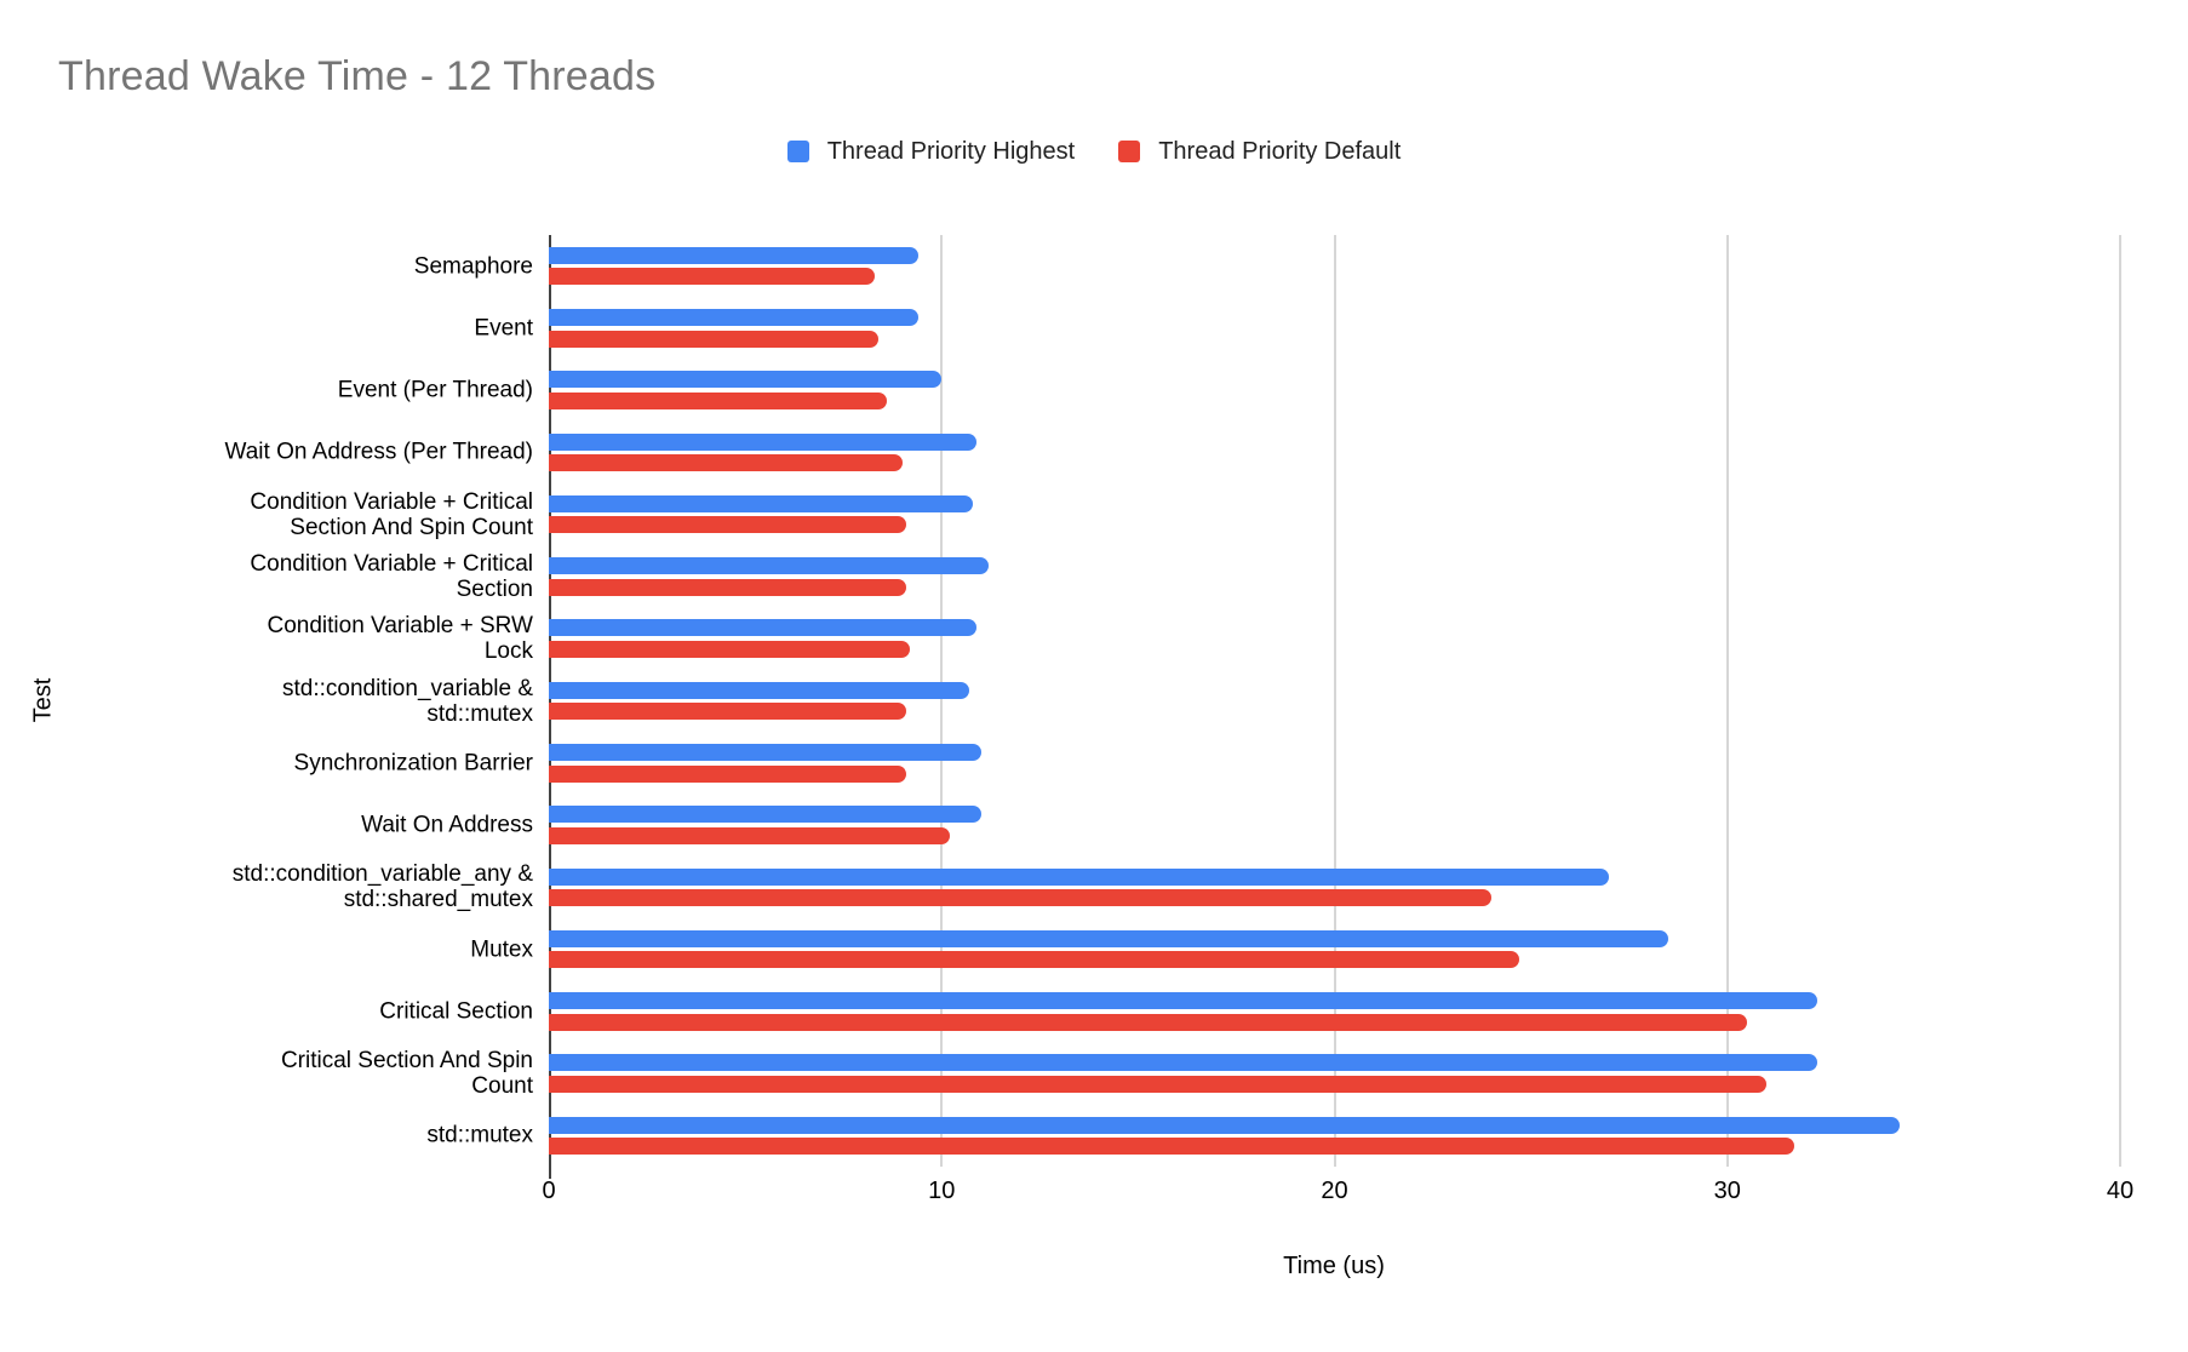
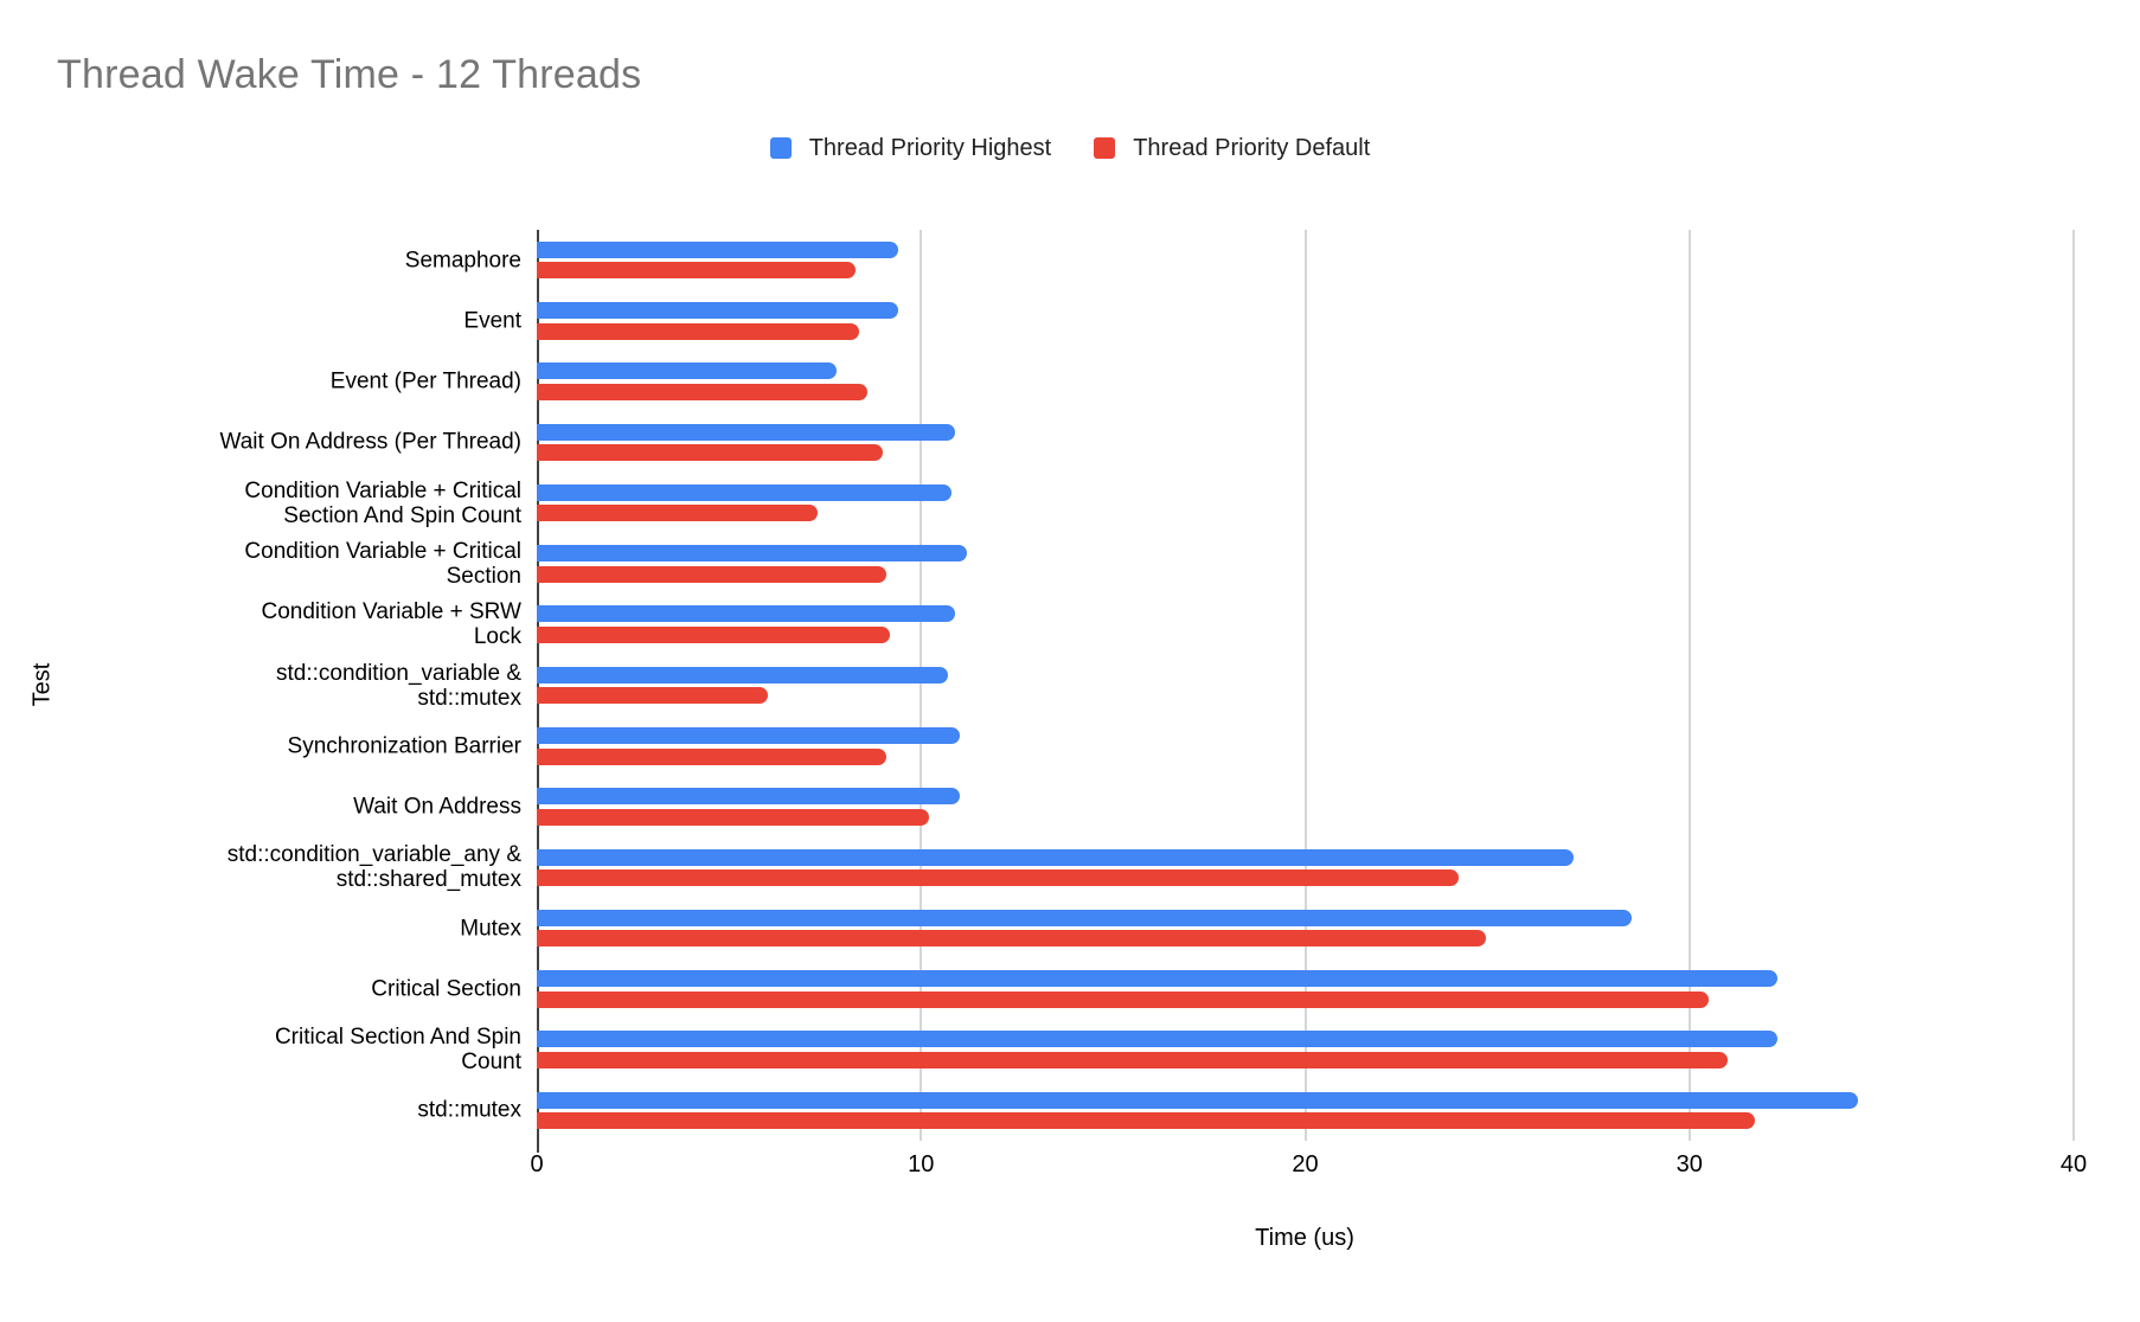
Thread Priority Highest/Event (Per Thread): 10.0 -> 7.8
Thread Priority Default/Condition Variable + Critical Section And Spin Count: 9.1 -> 7.3
Thread Priority Default/std::condition_variable & std::mutex: 9.1 -> 6.0
